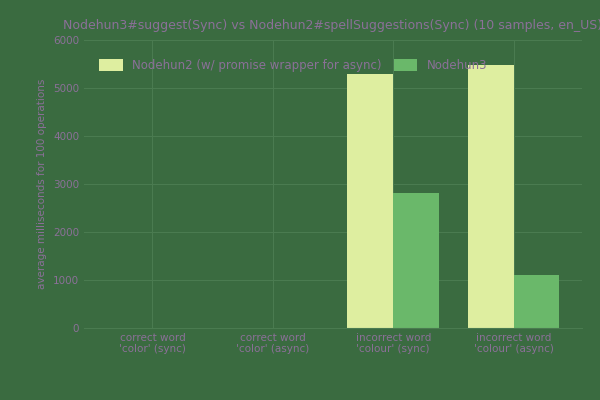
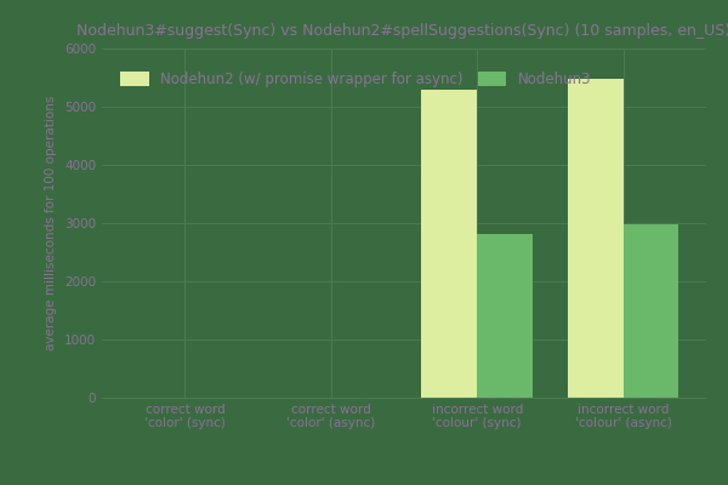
Nodehun3/incorrect word 'colour' (async): 1100 -> 2980
